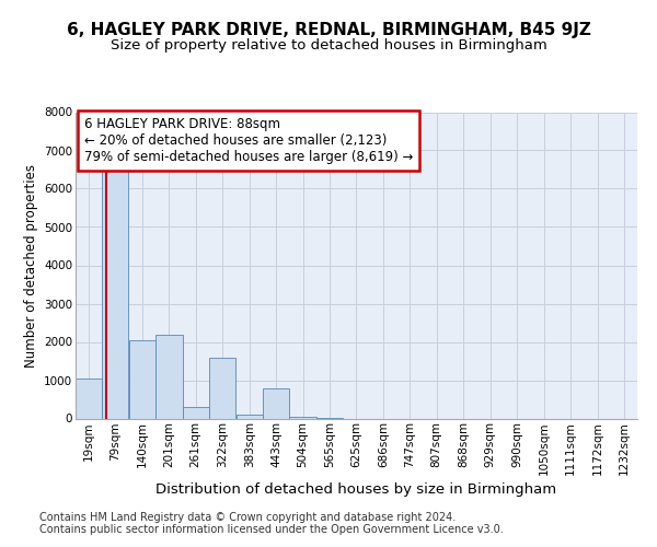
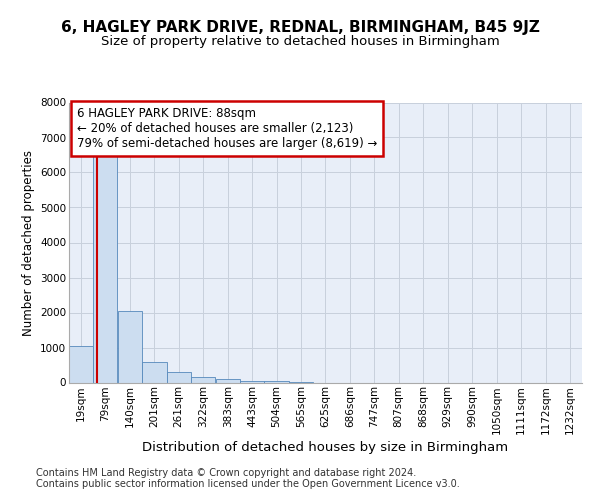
201sqm: 2200 -> 580
322sqm: 1600 -> 160
443sqm: 800 -> 60
